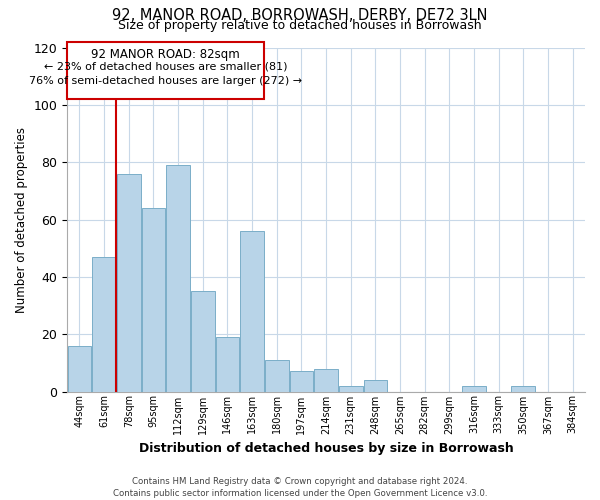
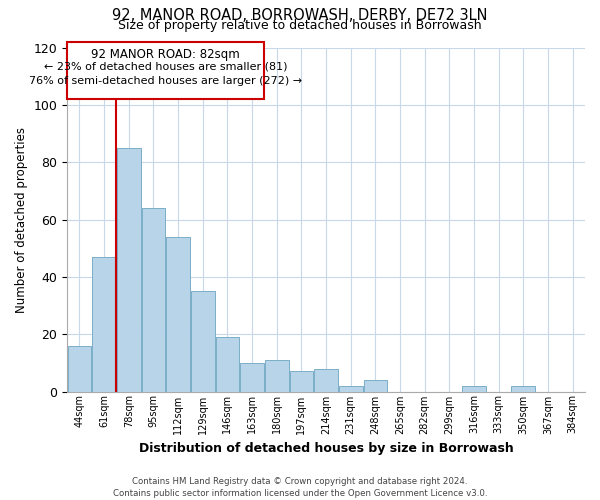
78sqm: 76 -> 85
112sqm: 79 -> 54
163sqm: 56 -> 10
